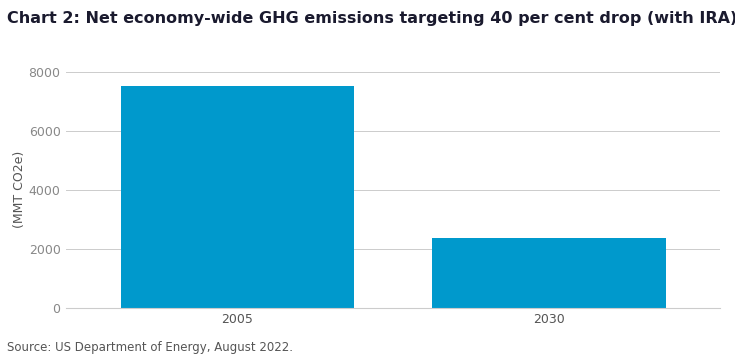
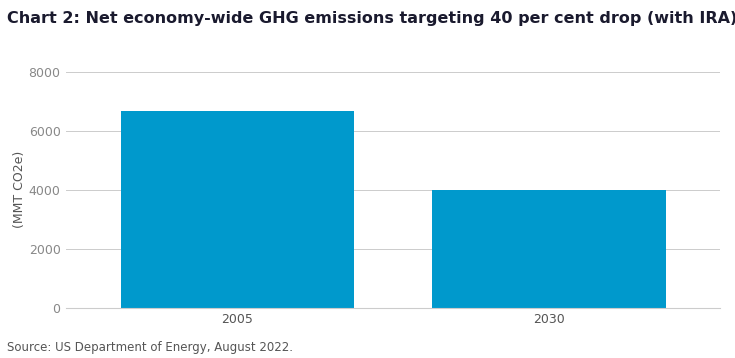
2005: 7500 -> 6670
2030: 2350 -> 4000
